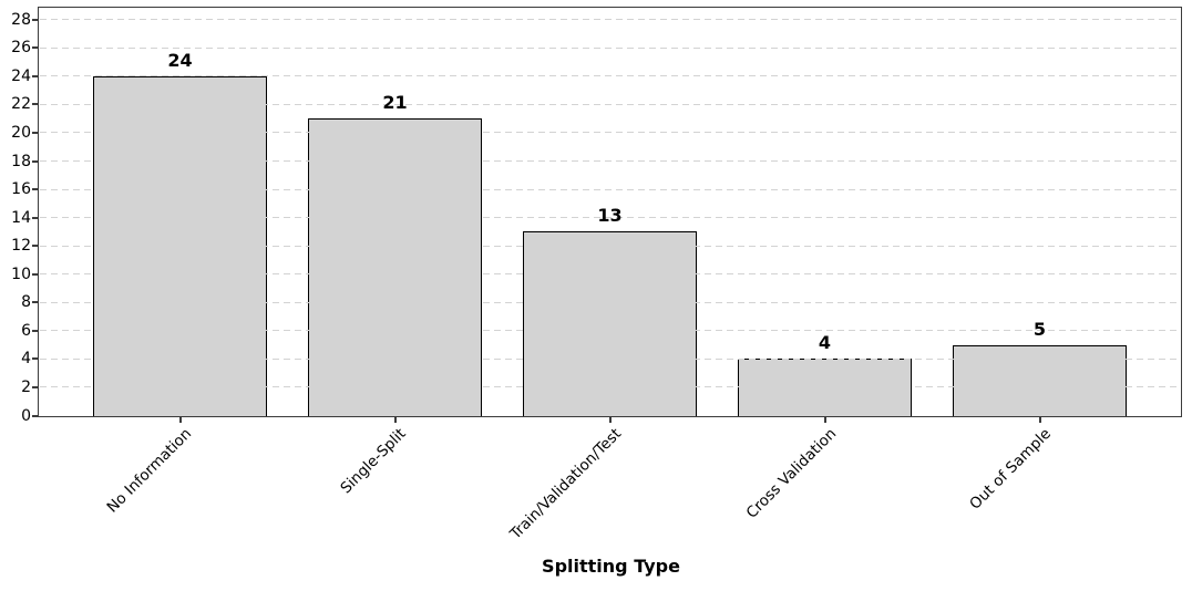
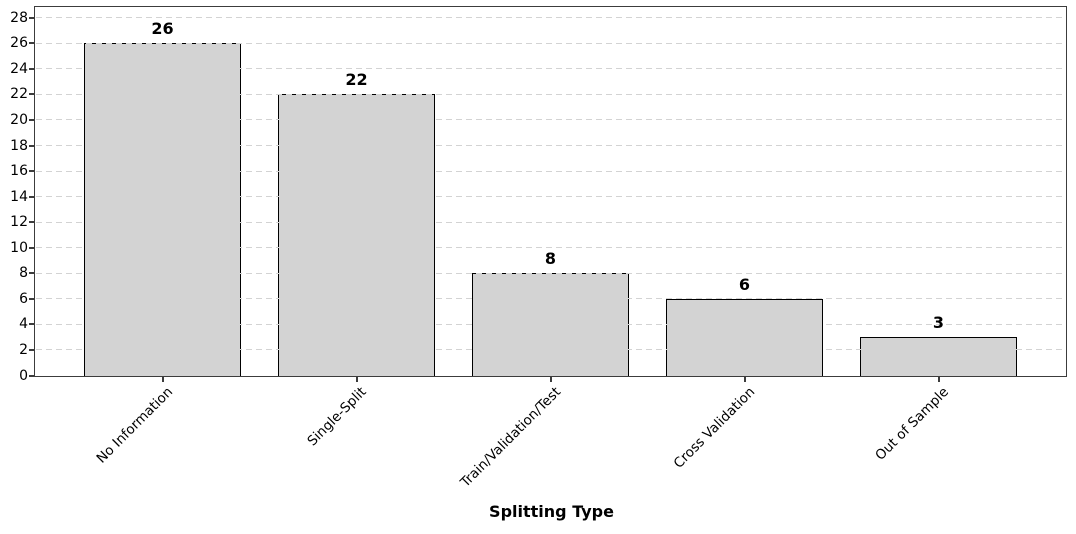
No Information: 24 -> 26
Single-Split: 21 -> 22
Train/Validation/Test: 13 -> 8
Cross Validation: 4 -> 6
Out of Sample: 5 -> 3
